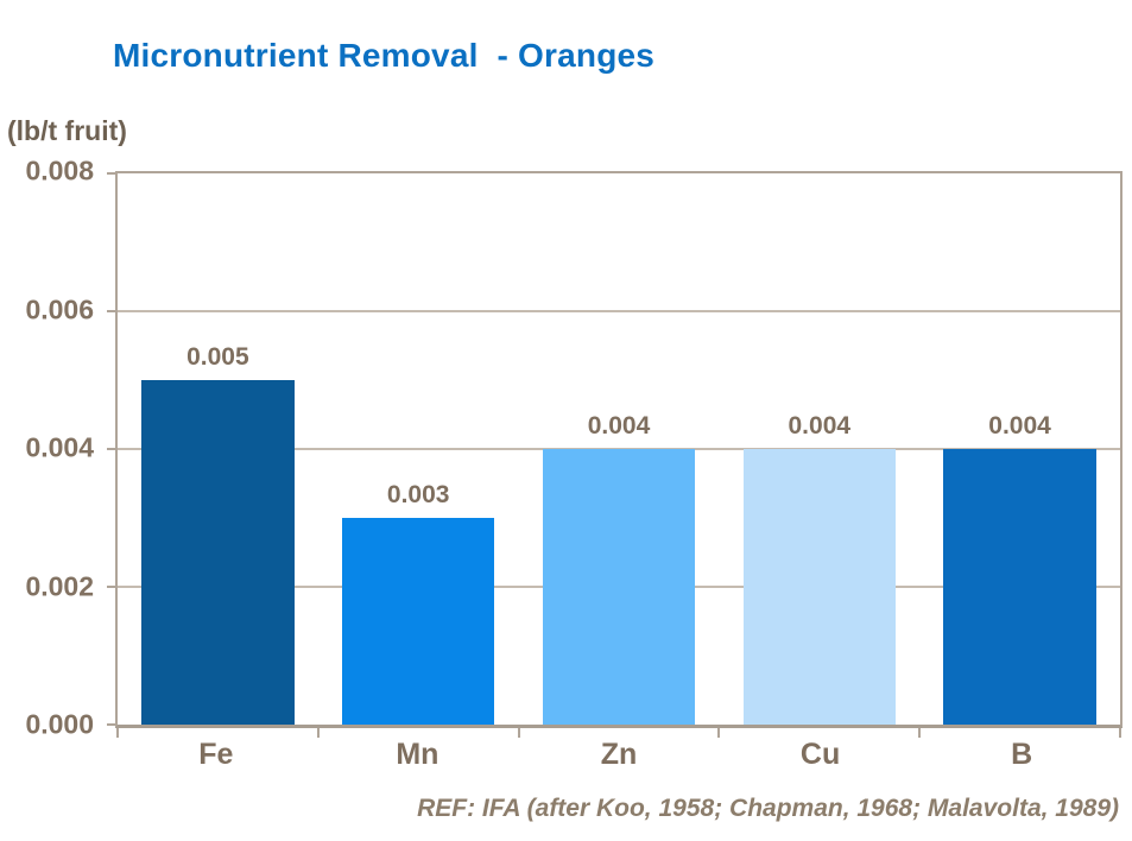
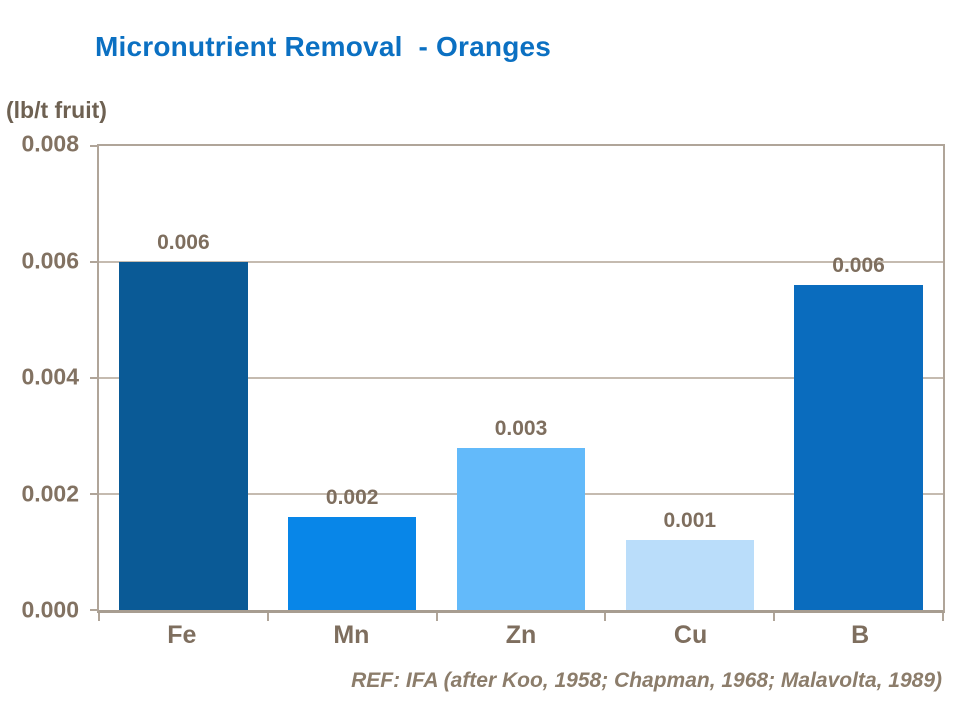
Fe: 0.005 -> 0.006
Mn: 0.003 -> 0.002
Zn: 0.004 -> 0.003
Cu: 0.004 -> 0.001
B: 0.004 -> 0.006
